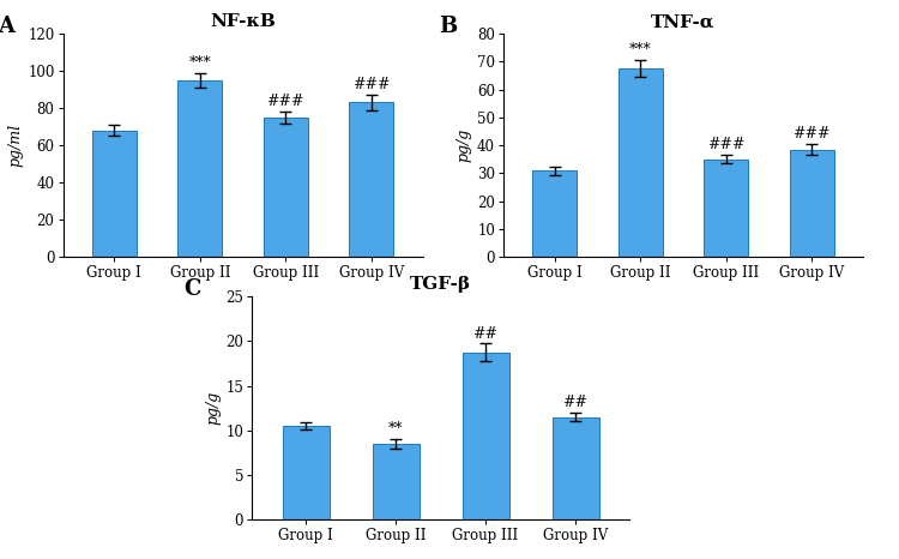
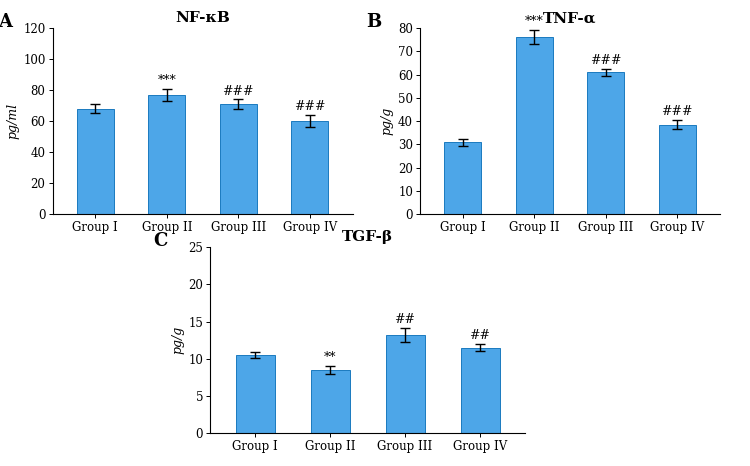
NF-κB/Group II: 95 -> 77
NF-κB/Group III: 75 -> 71
NF-κB/Group IV: 83 -> 60
TNF-α/Group II: 67.5 -> 76.0
TNF-α/Group III: 35.0 -> 61.0
TGF-β/Group III: 18.7 -> 13.2
